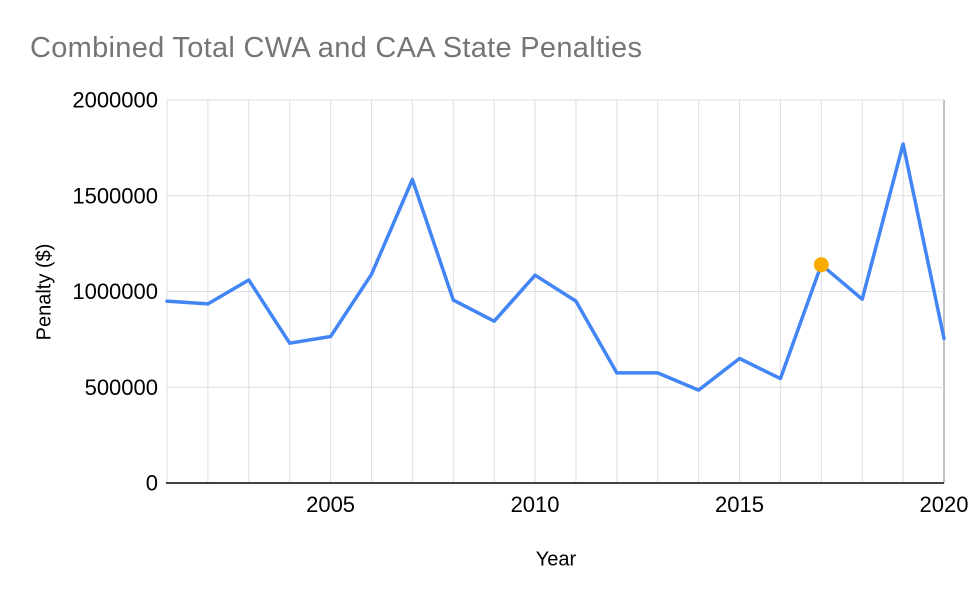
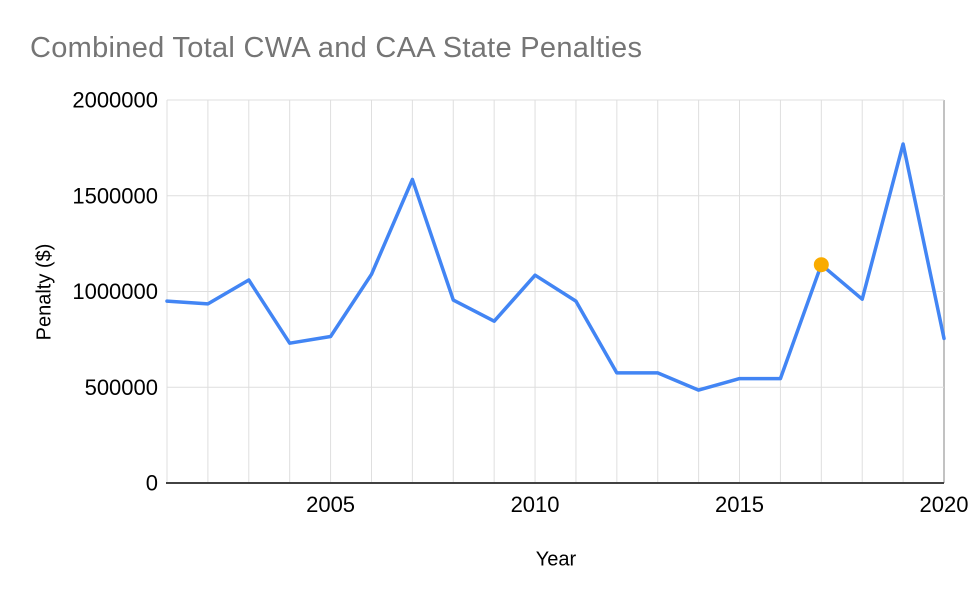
2015: 650000 -> 540000
